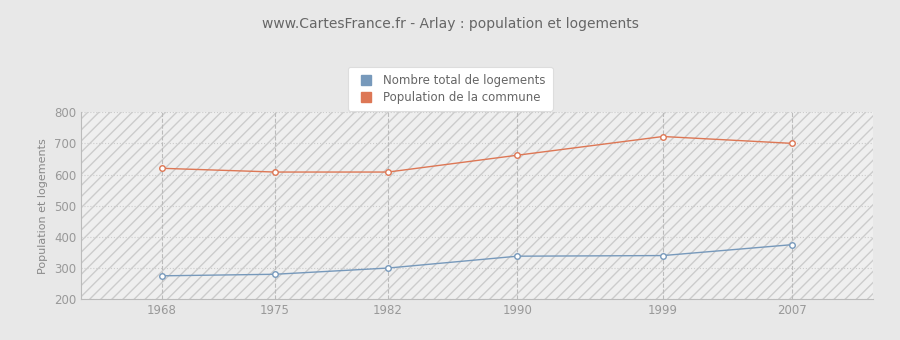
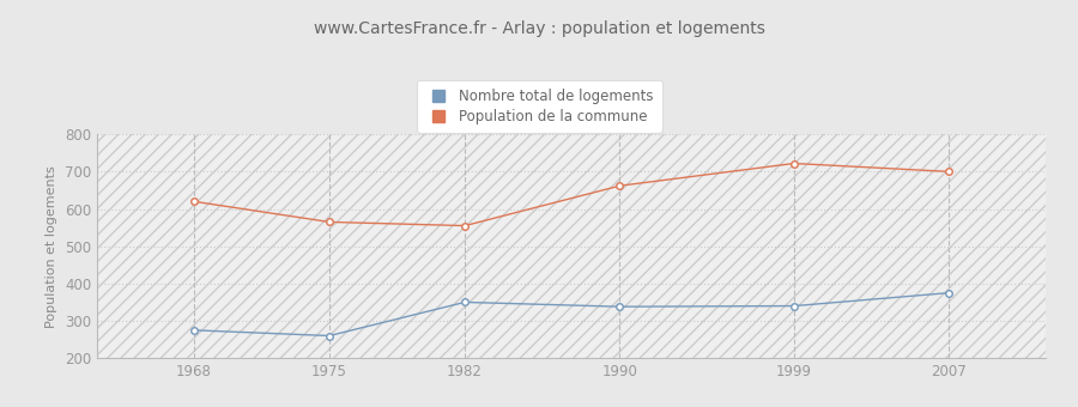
Nombre total de logements/1975: 280 -> 260
Population de la commune/1975: 608 -> 565
Nombre total de logements/1982: 300 -> 350
Population de la commune/1982: 608 -> 555
